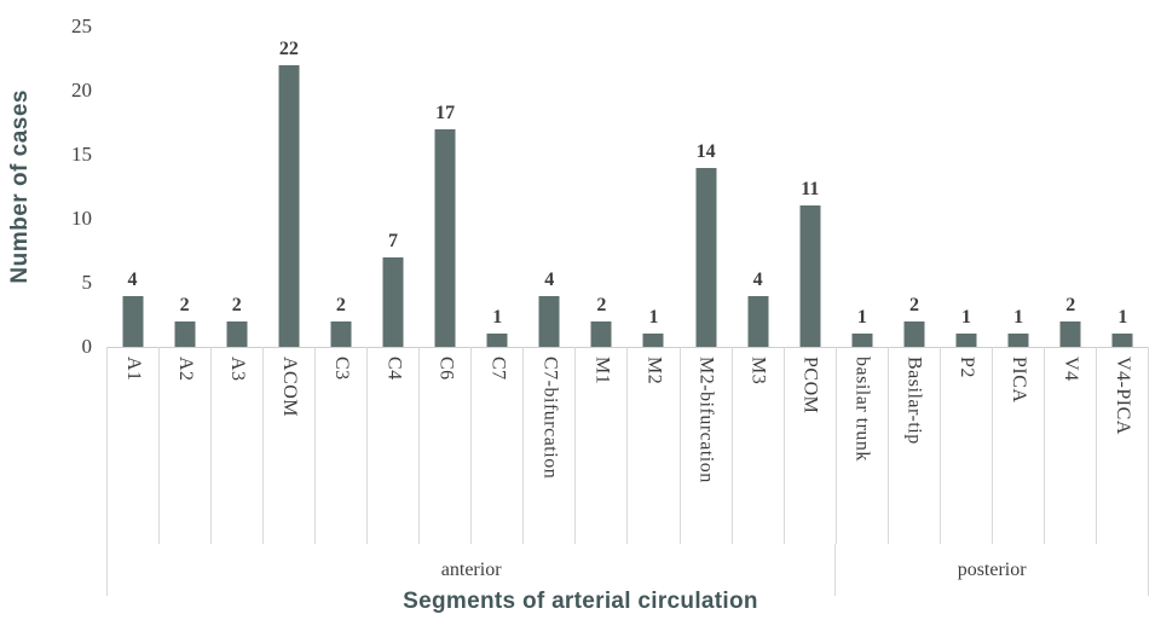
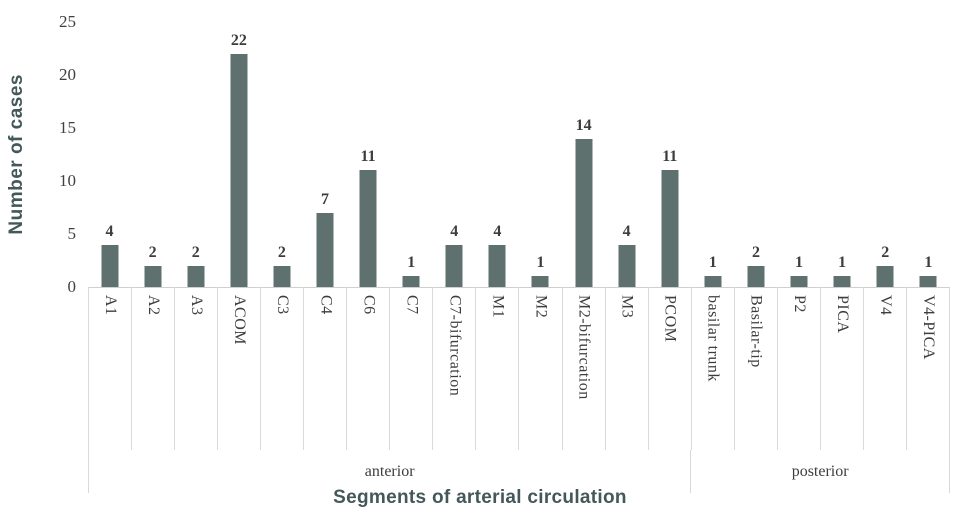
C6: 17 -> 11
M1: 2 -> 4
